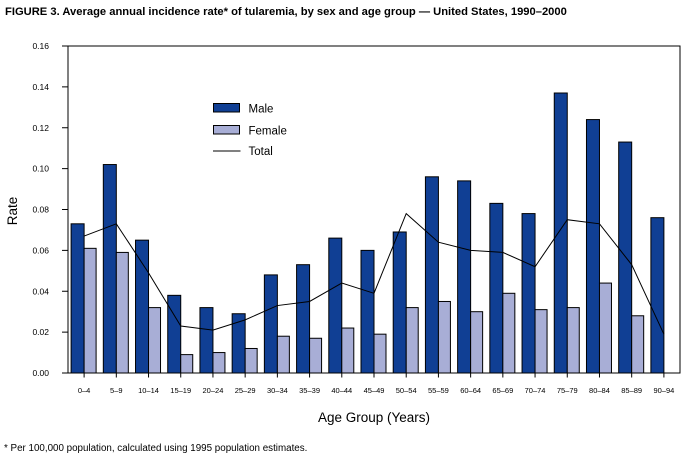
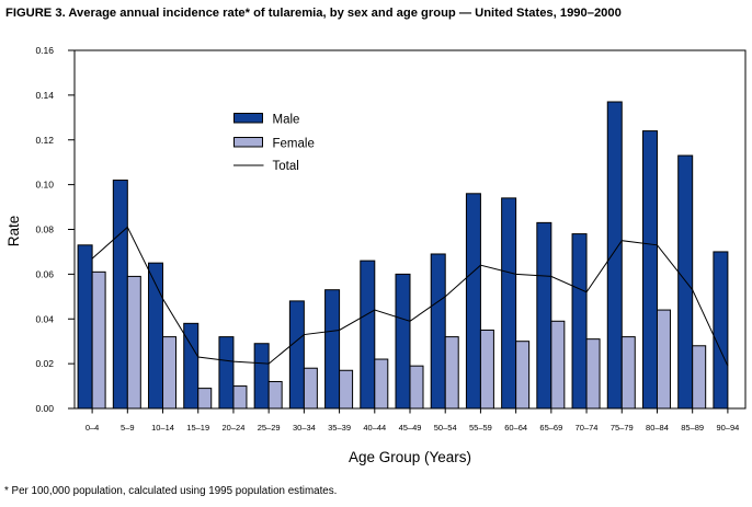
Total/5–9: 0.073 -> 0.081
Total/25–29: 0.026 -> 0.020
Total/50–54: 0.078 -> 0.050
Male/90–94: 0.076 -> 0.070
